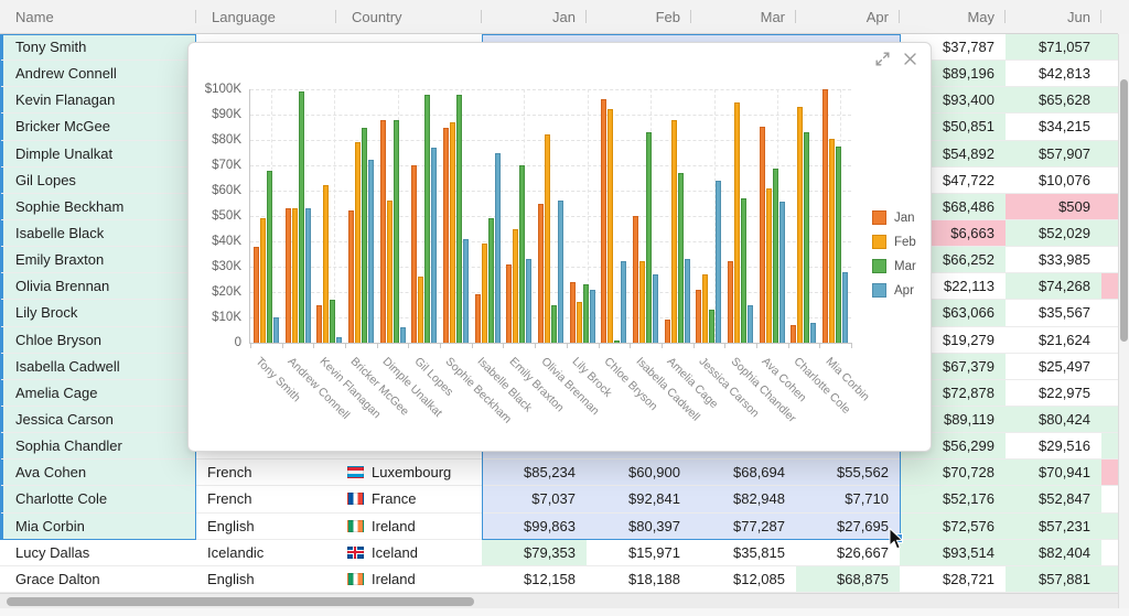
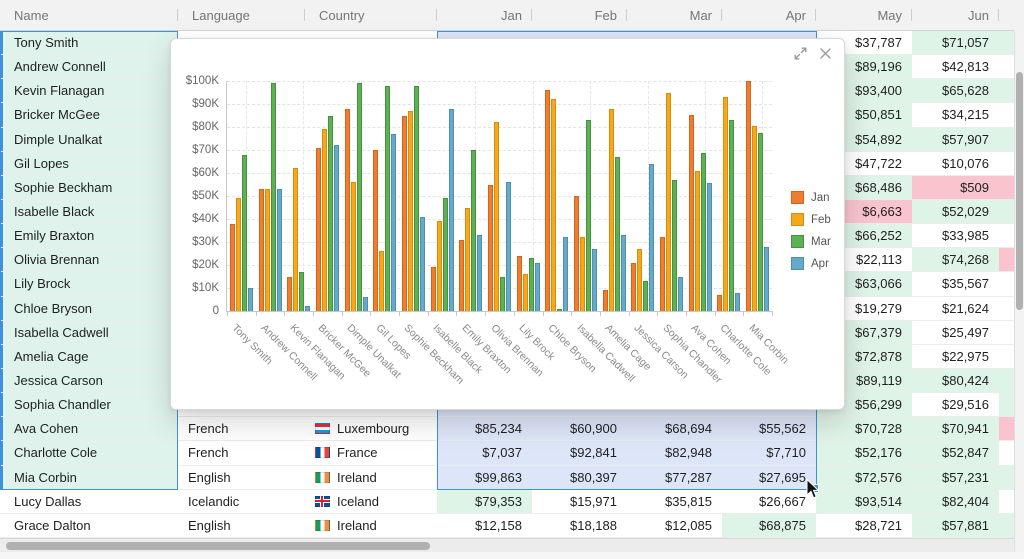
Jan/Bricker McGee: $52K -> $71K
Mar/Dimple Unalkat: $88K -> $99K
Apr/Isabelle Black: $75K -> $88K
